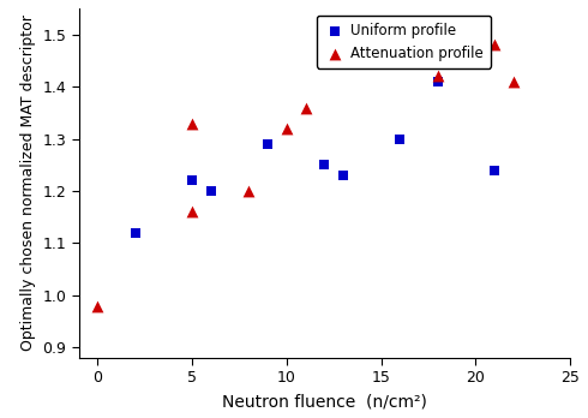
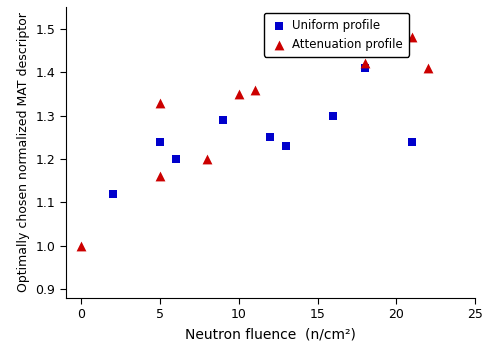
Attenuation profile/0: 0.98 -> 1.00
Uniform profile/5: 1.22 -> 1.24
Attenuation profile/10: 1.32 -> 1.35
